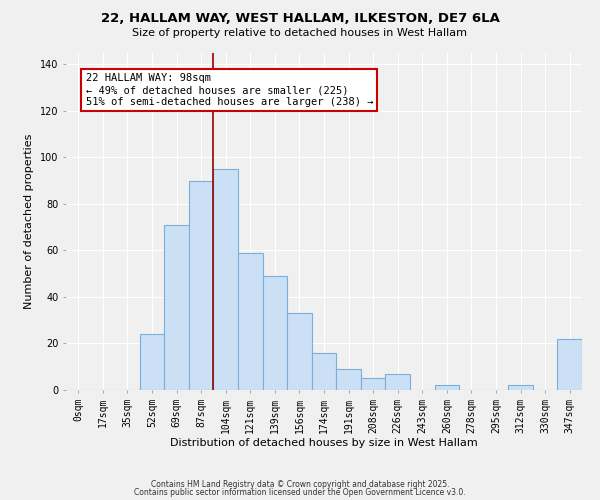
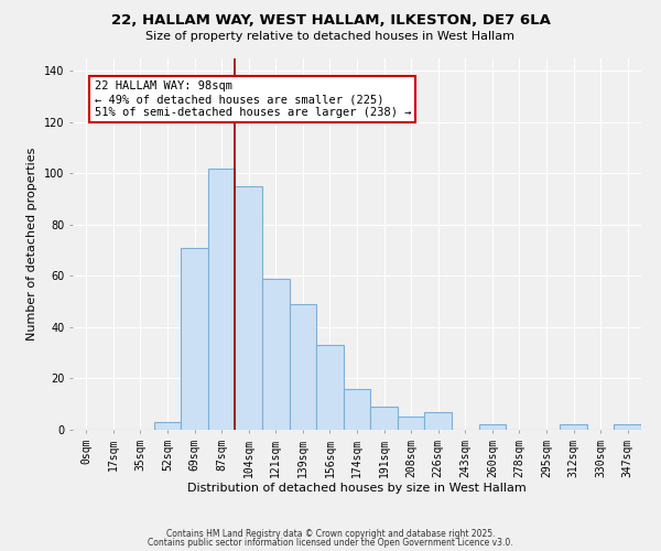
52sqm: 24 -> 3
87sqm: 90 -> 102
347sqm: 22 -> 2
